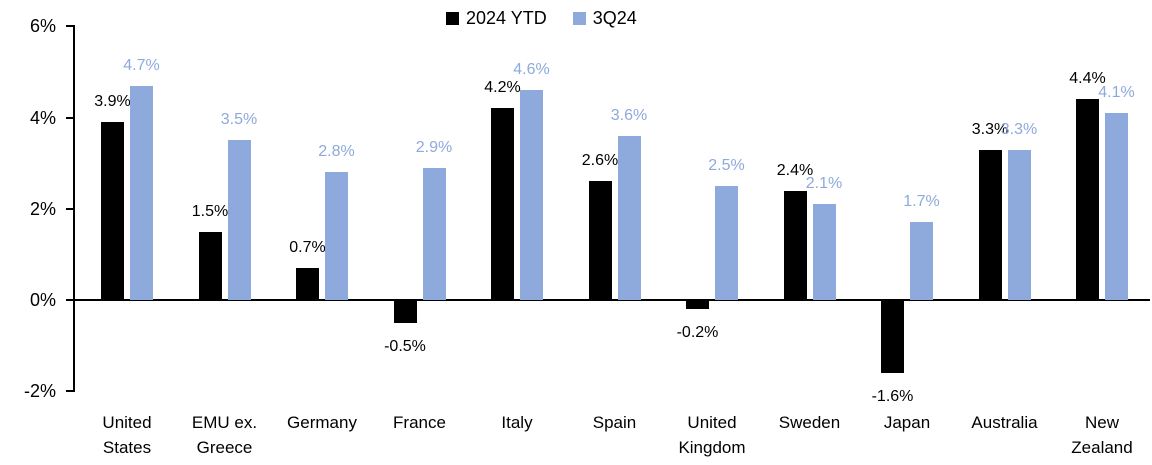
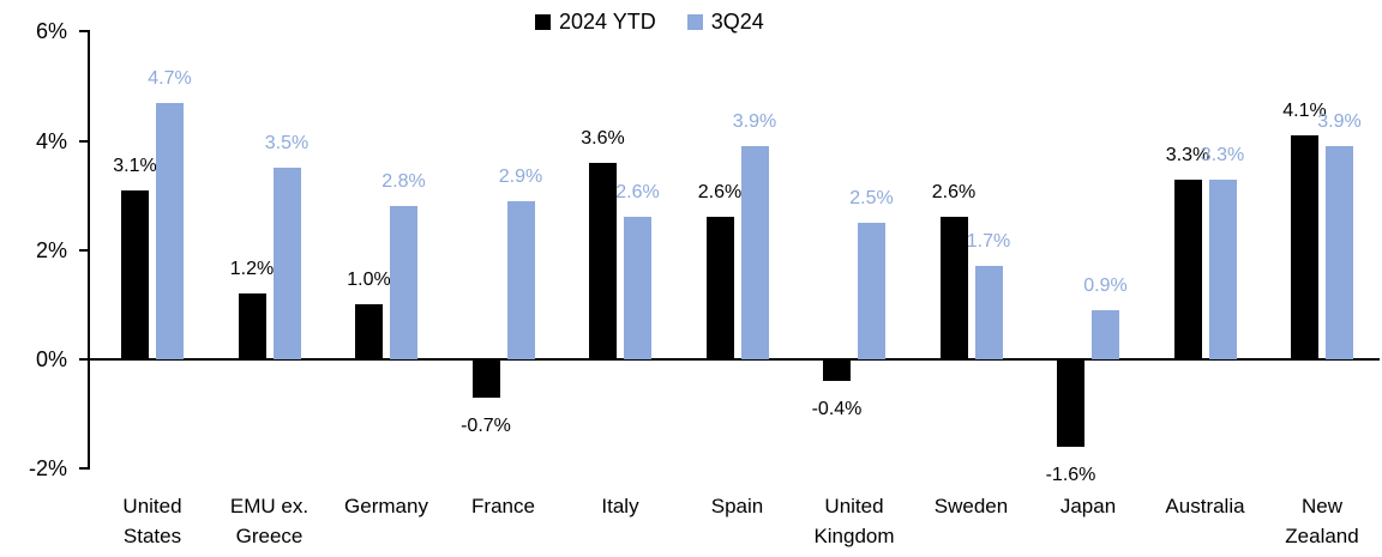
2024 YTD/United States: 3.9% -> 3.1%
2024 YTD/EMU ex. Greece: 1.5% -> 1.2%
2024 YTD/Germany: 0.7% -> 1.0%
2024 YTD/France: -0.5% -> -0.7%
2024 YTD/Italy: 4.2% -> 3.6%
3Q24/Italy: 4.6% -> 2.6%
3Q24/Spain: 3.6% -> 3.9%
2024 YTD/United Kingdom: -0.2% -> -0.4%
2024 YTD/Sweden: 2.4% -> 2.6%
3Q24/Sweden: 2.1% -> 1.7%
3Q24/Japan: 1.7% -> 0.9%
2024 YTD/New Zealand: 4.4% -> 4.1%
3Q24/New Zealand: 4.1% -> 3.9%
